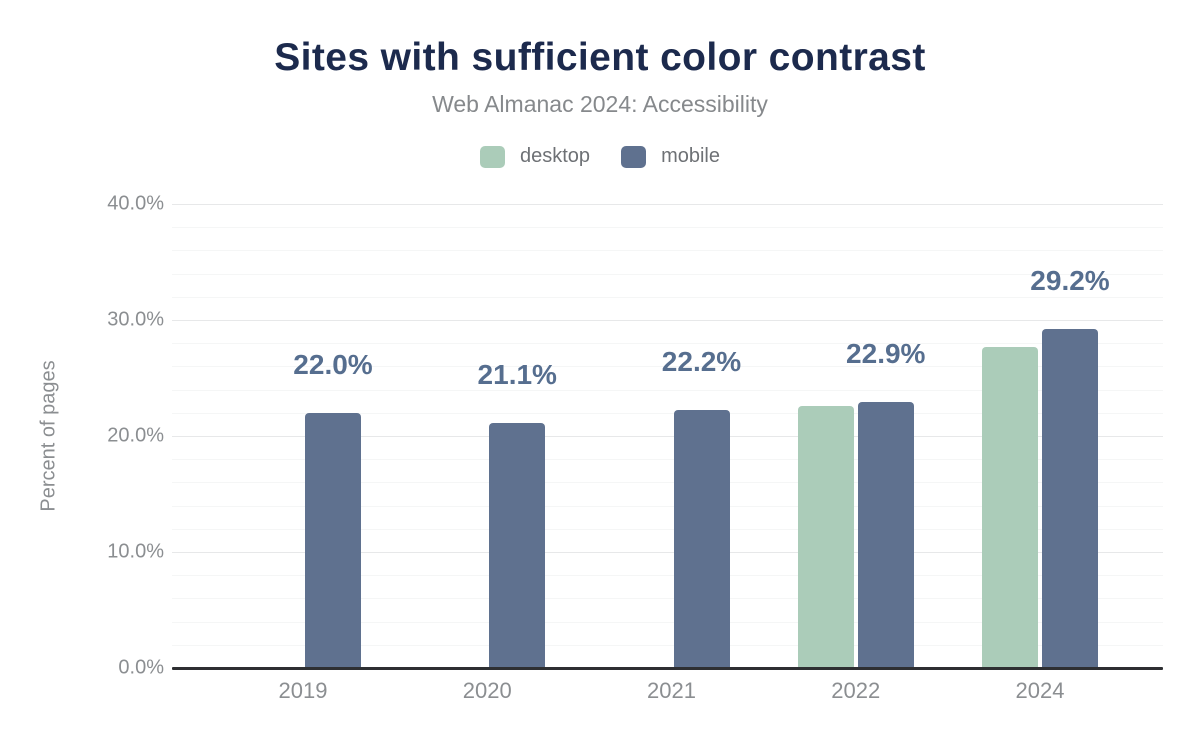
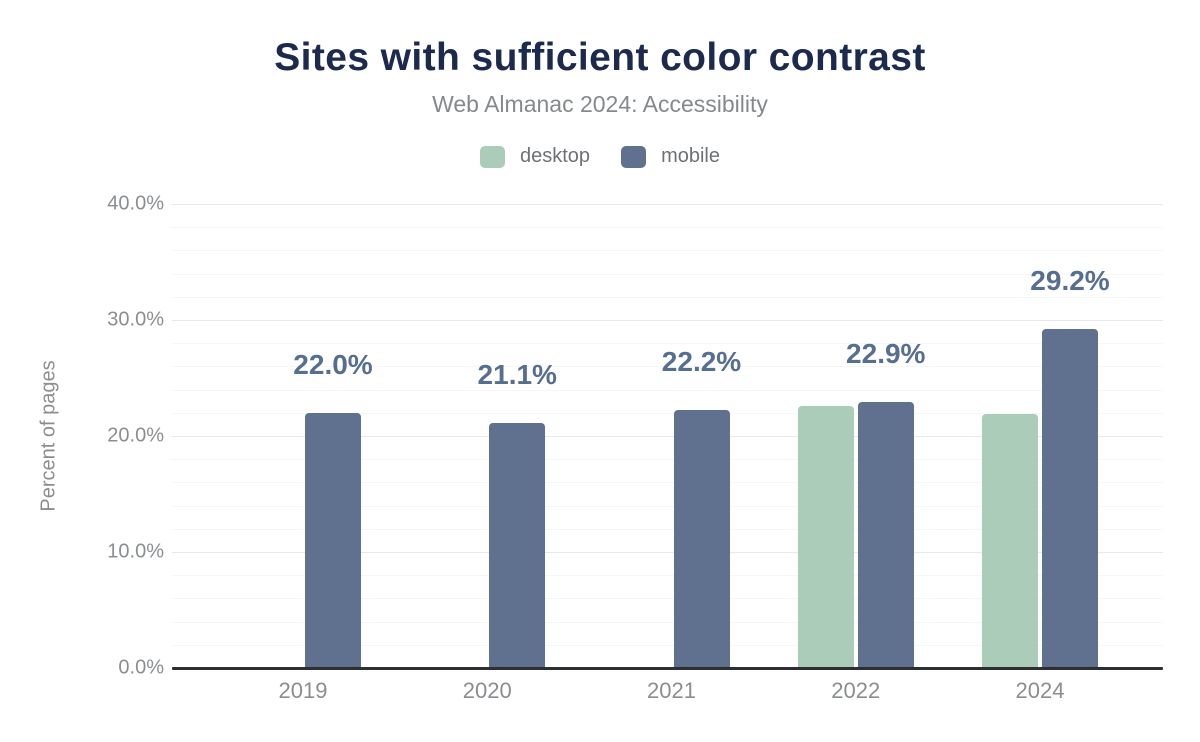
desktop/2024: 27.7% -> 21.9%
